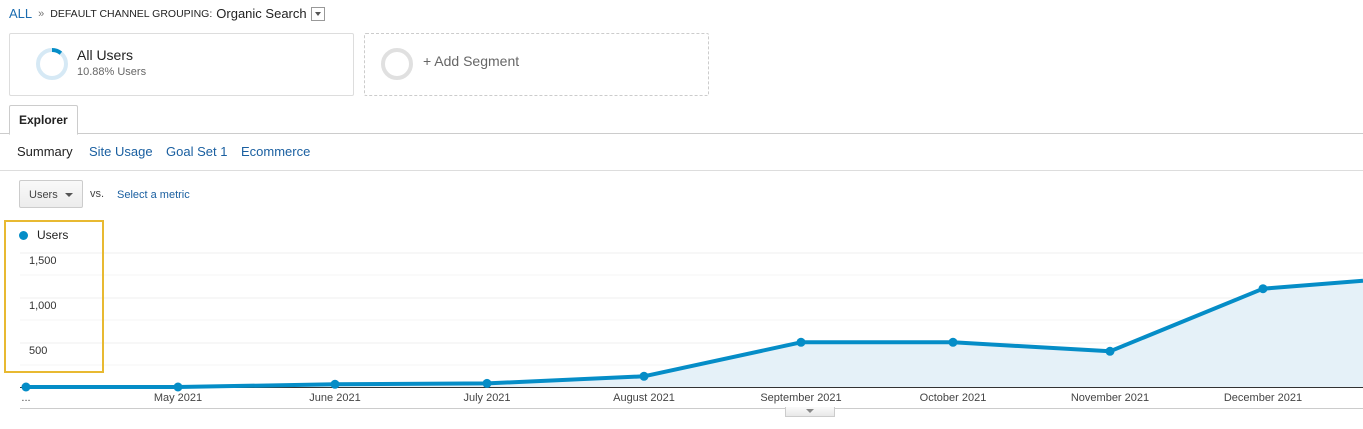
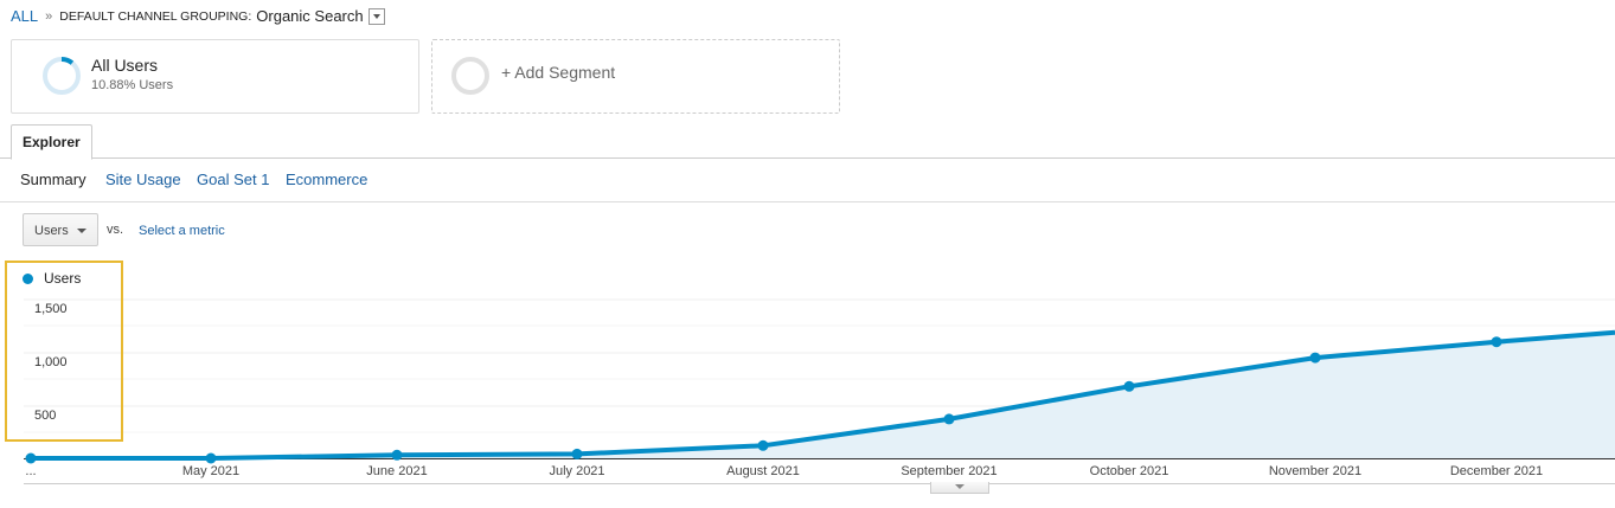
September 2021: 500 -> 400
October 2021: 500 -> 700
November 2021: 400 -> 1000
